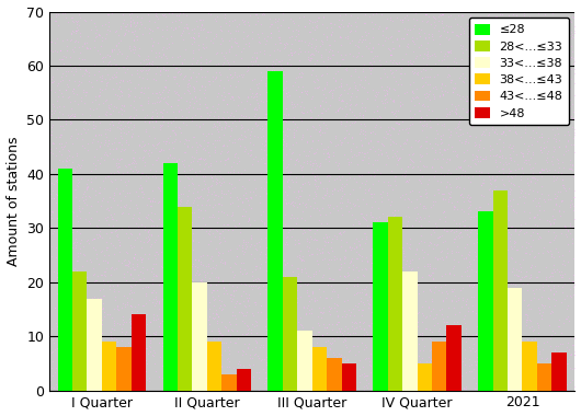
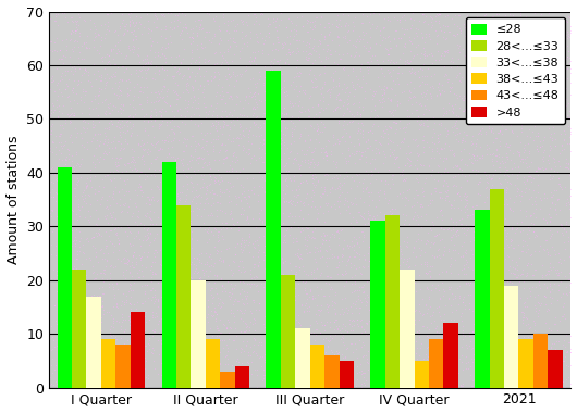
43<...≤48/2021: 5 -> 10
